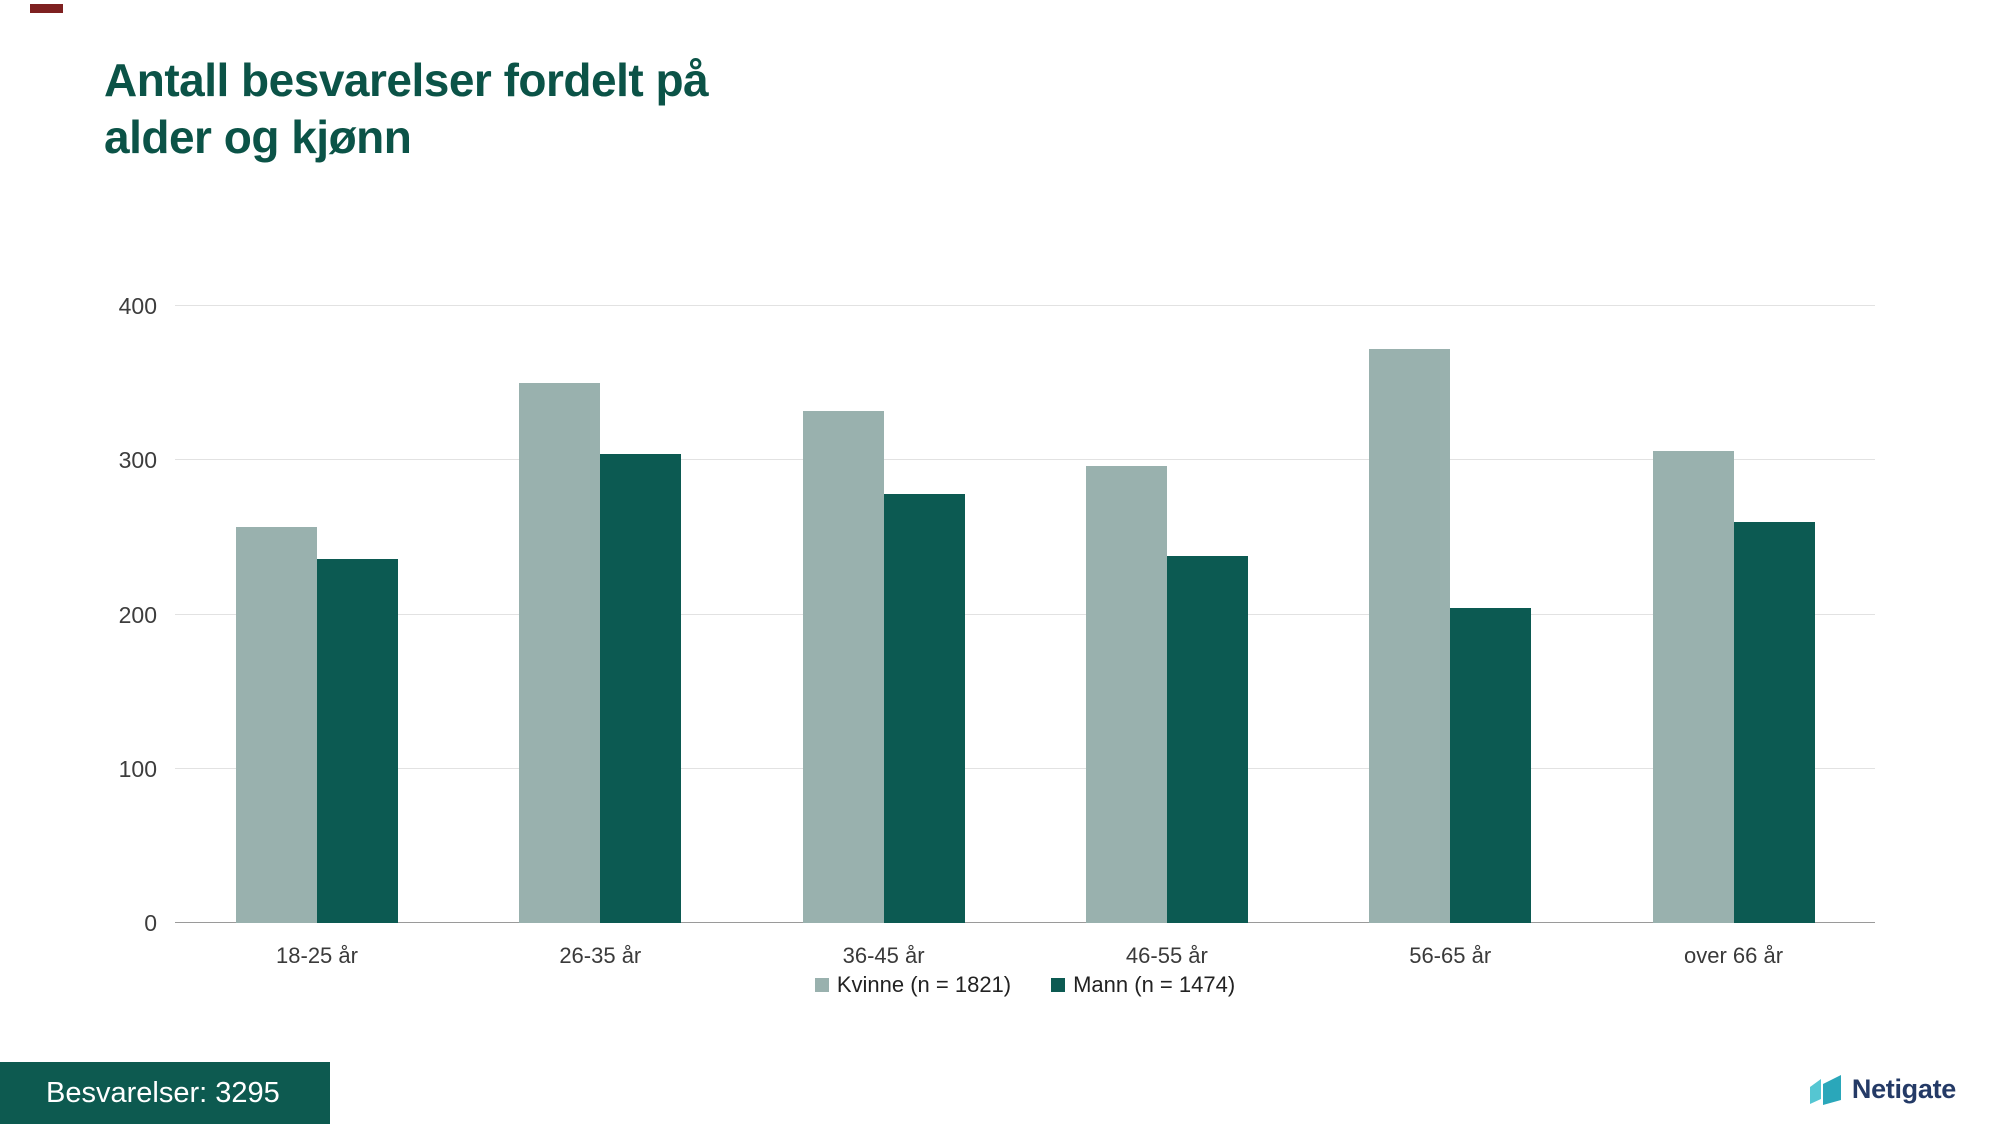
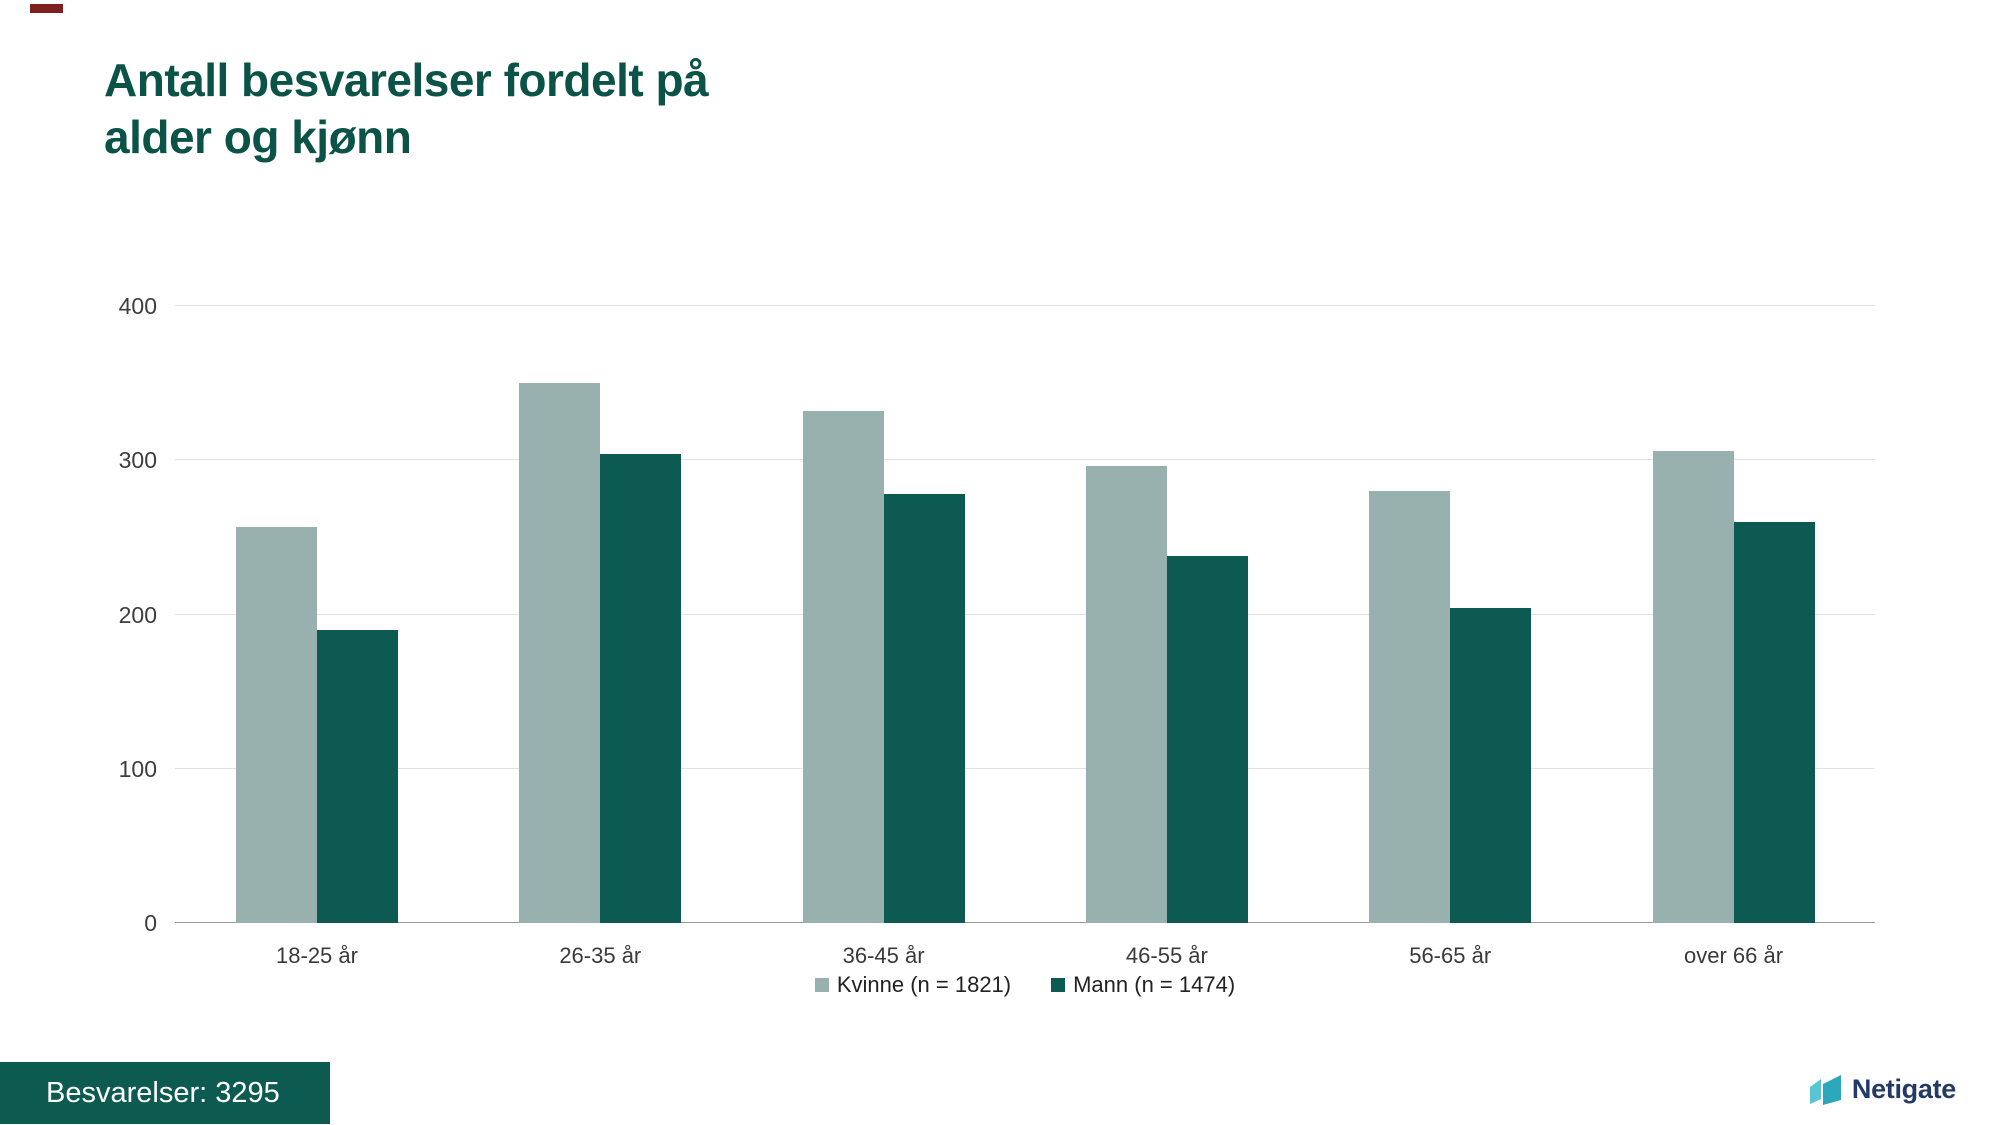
Mann (n = 1474)/18-25 år: 236 -> 190
Kvinne (n = 1821)/56-65 år: 372 -> 280
